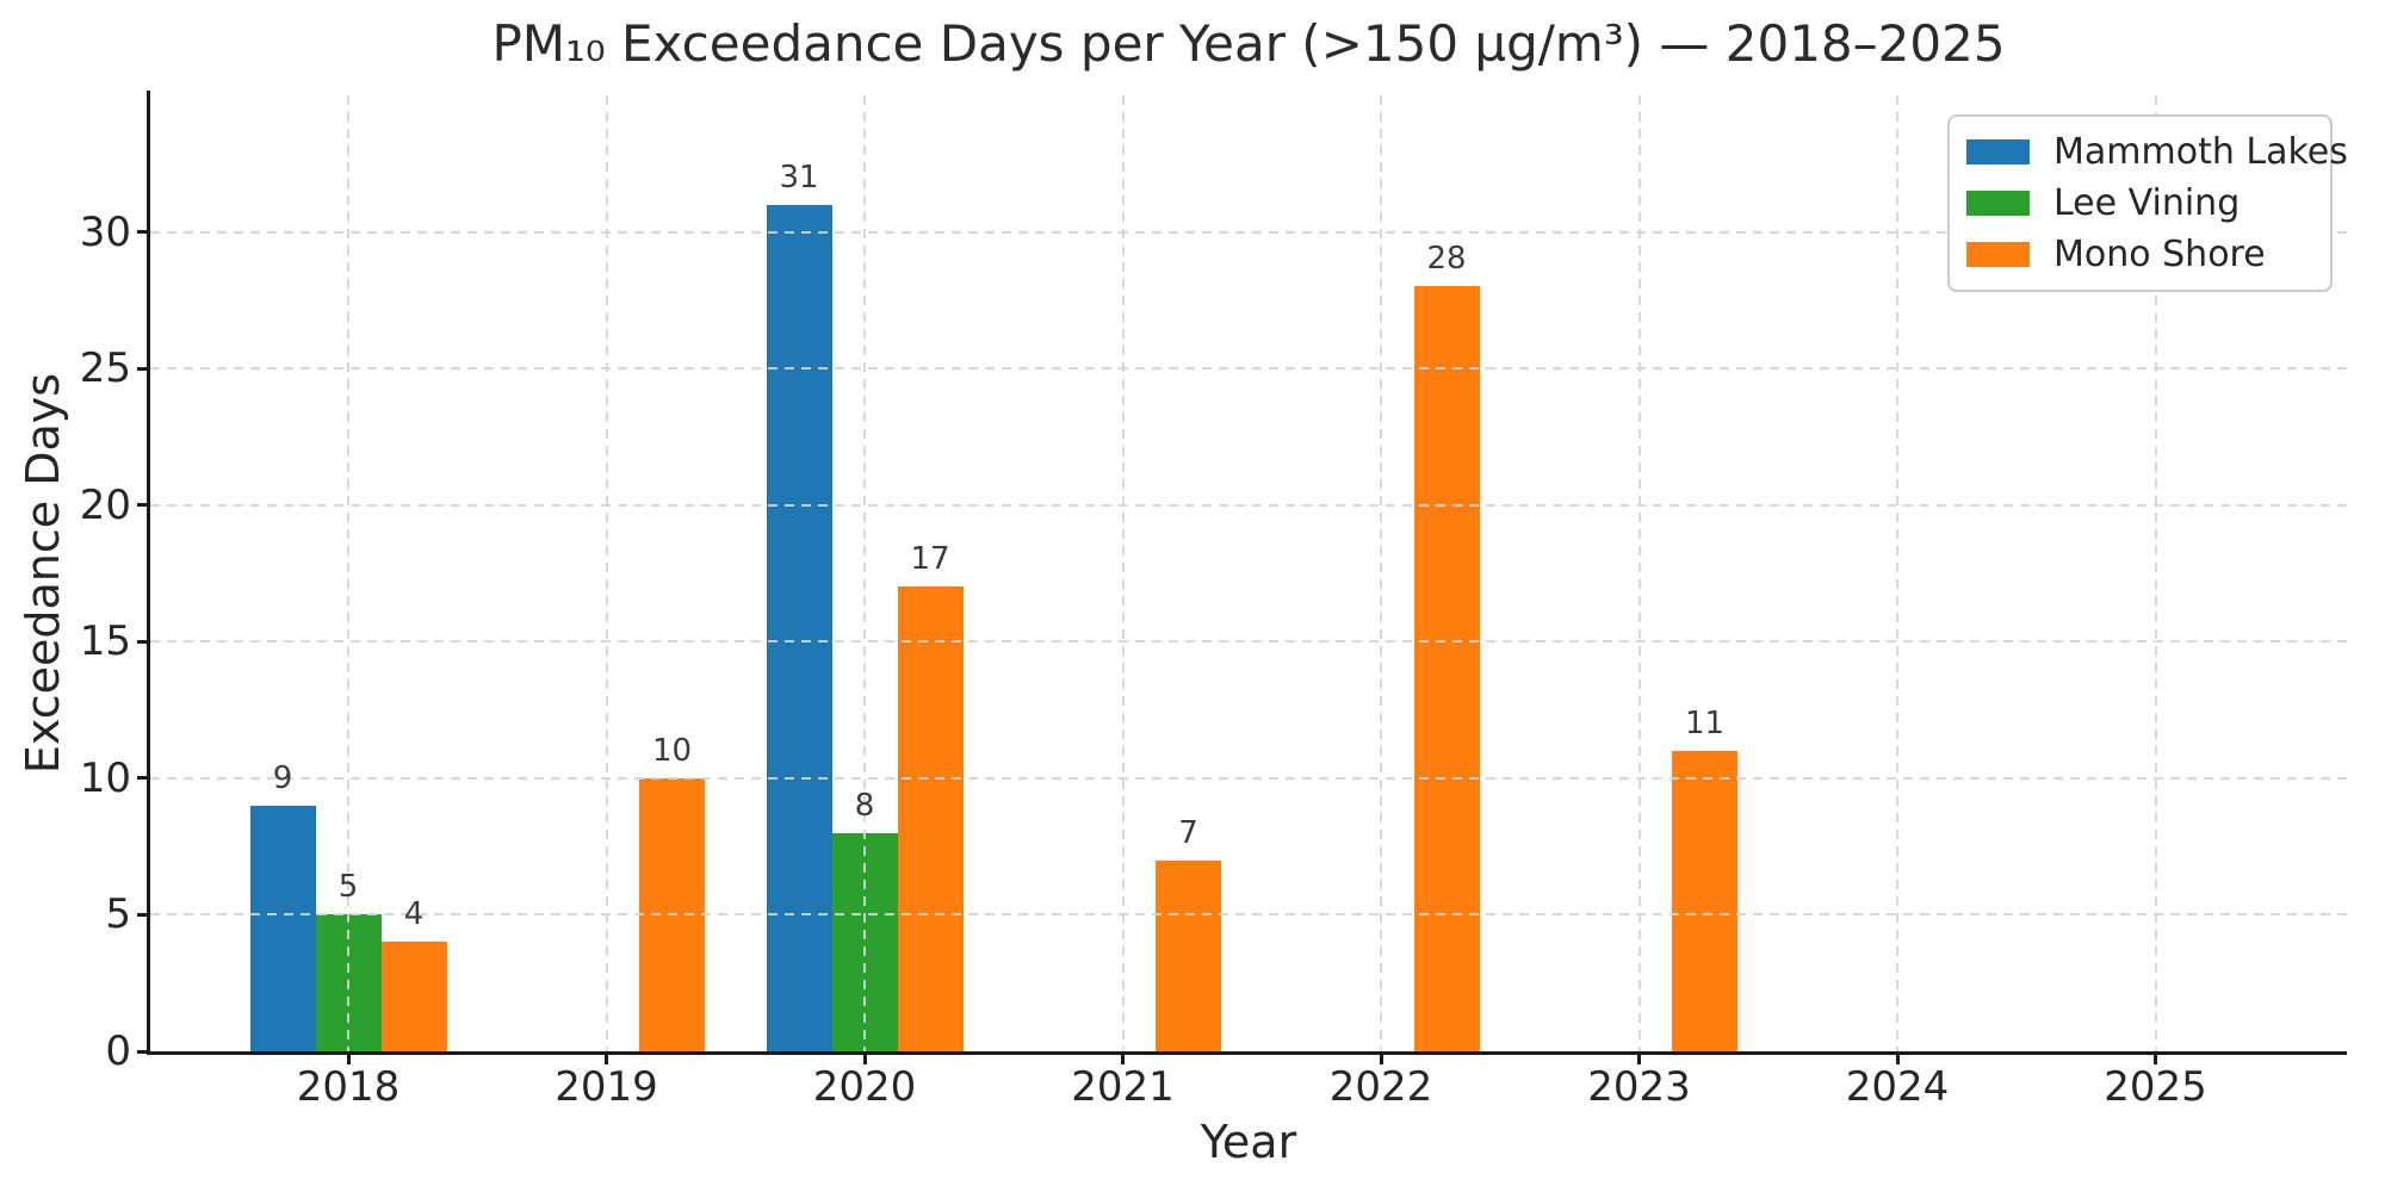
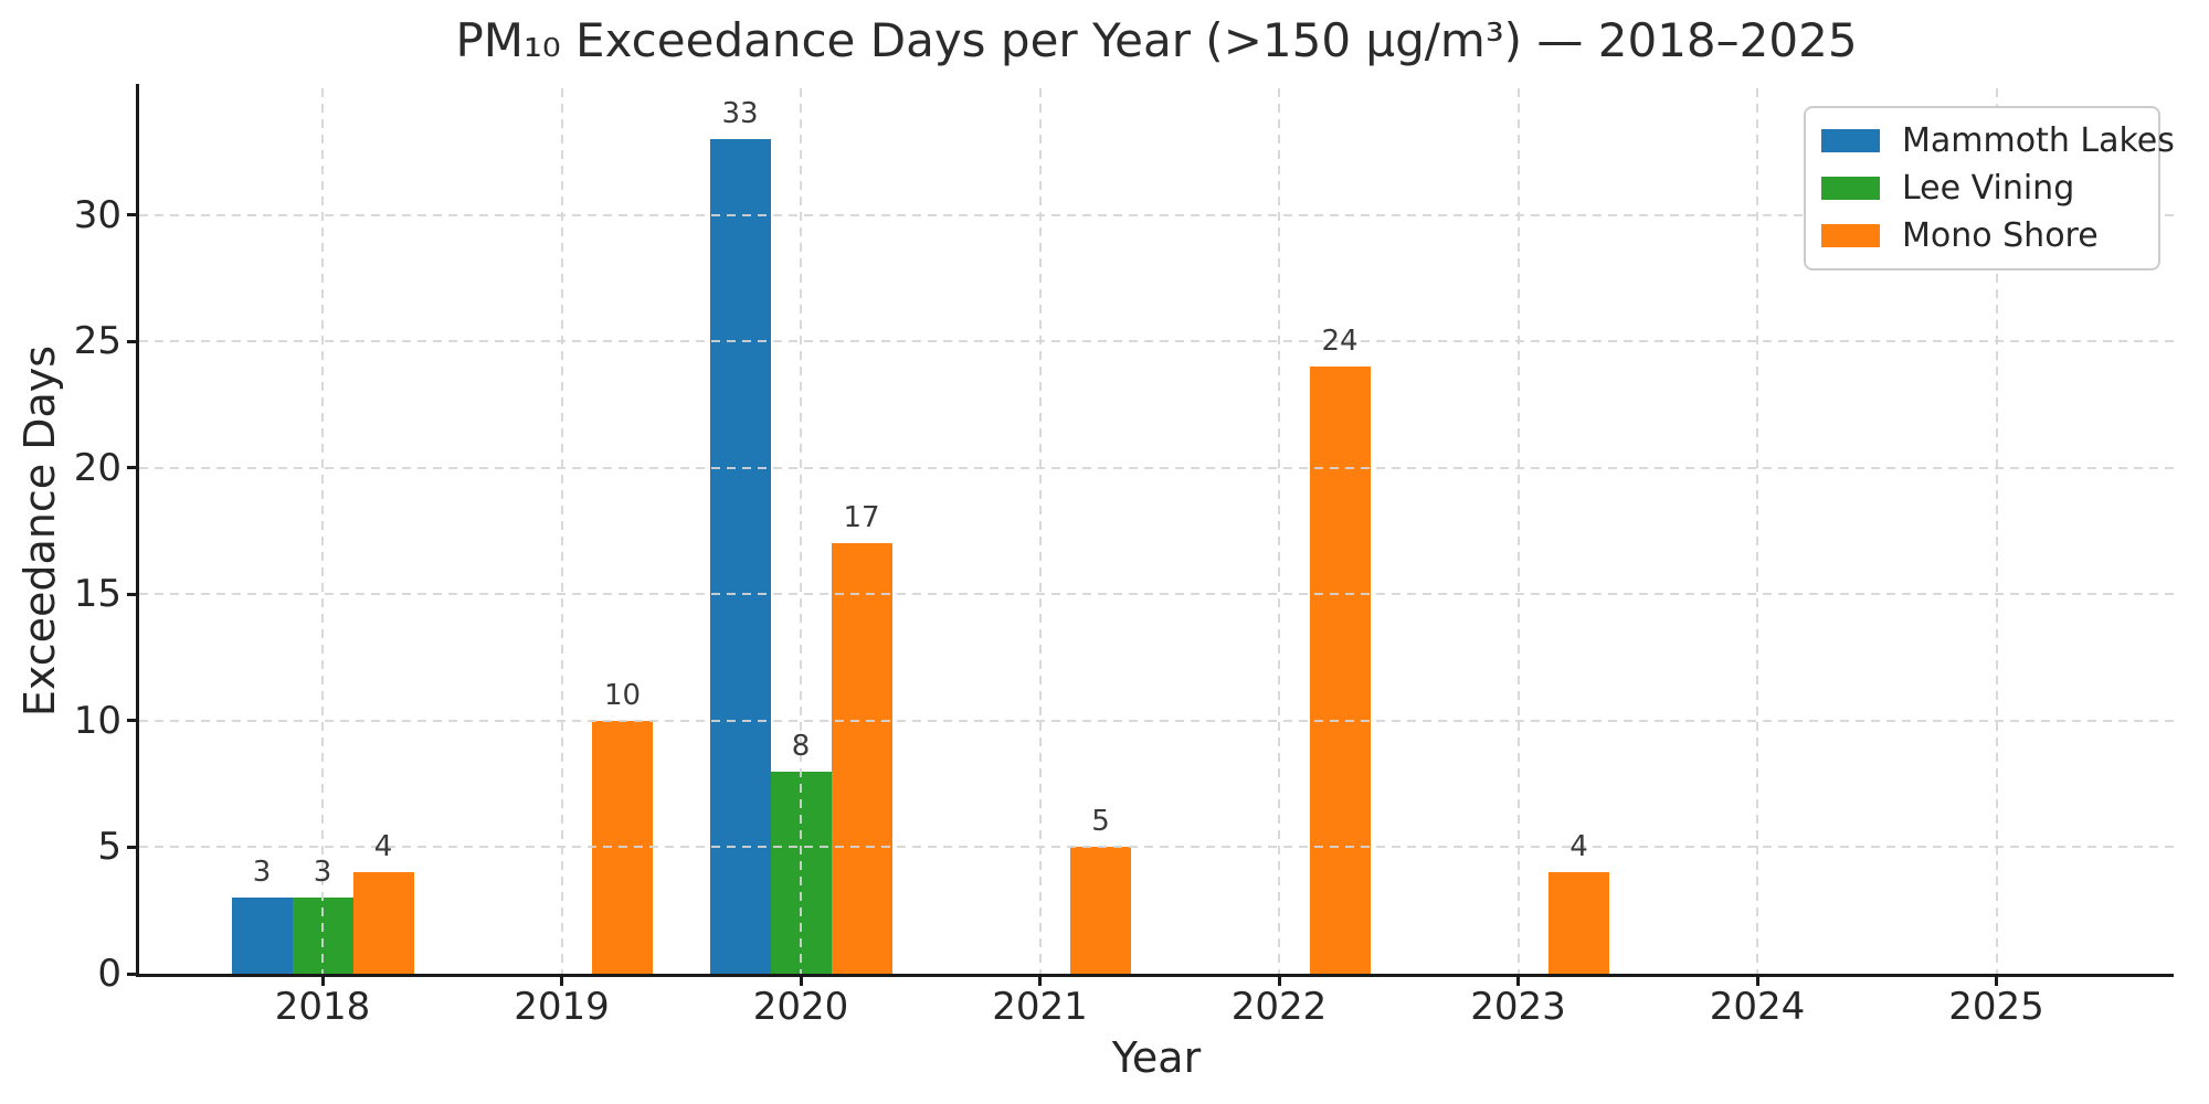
Mammoth Lakes/2018: 9 -> 3
Lee Vining/2018: 5 -> 3
Mammoth Lakes/2020: 31 -> 33
Mono Shore/2021: 7 -> 5
Mono Shore/2022: 28 -> 24
Mono Shore/2023: 11 -> 4
